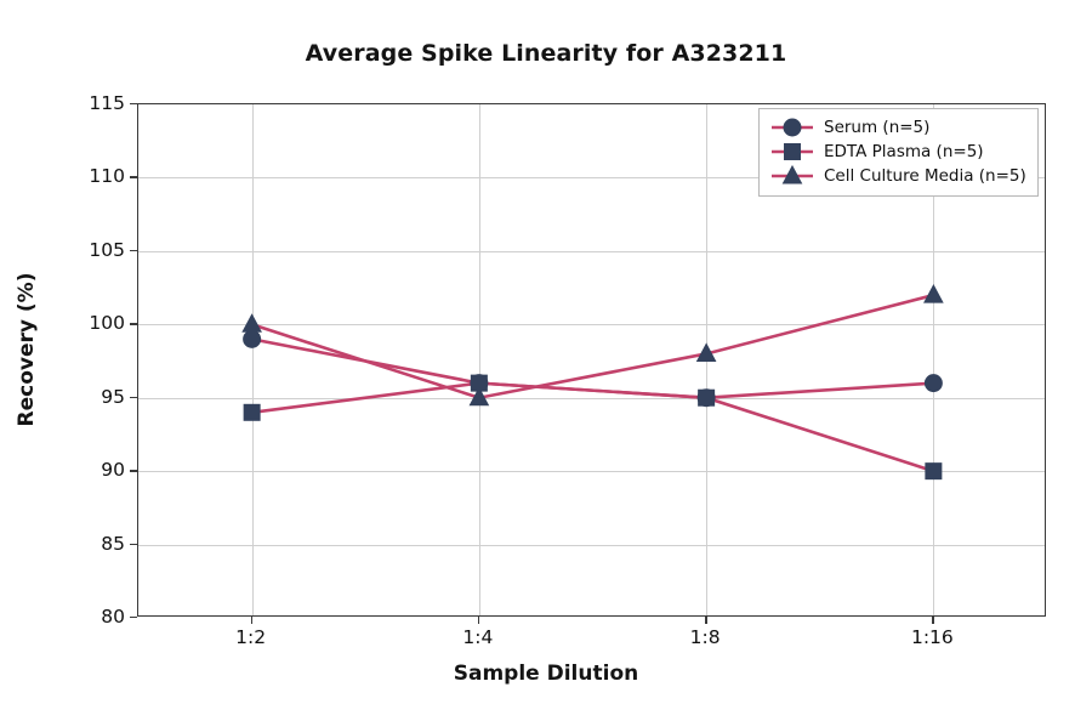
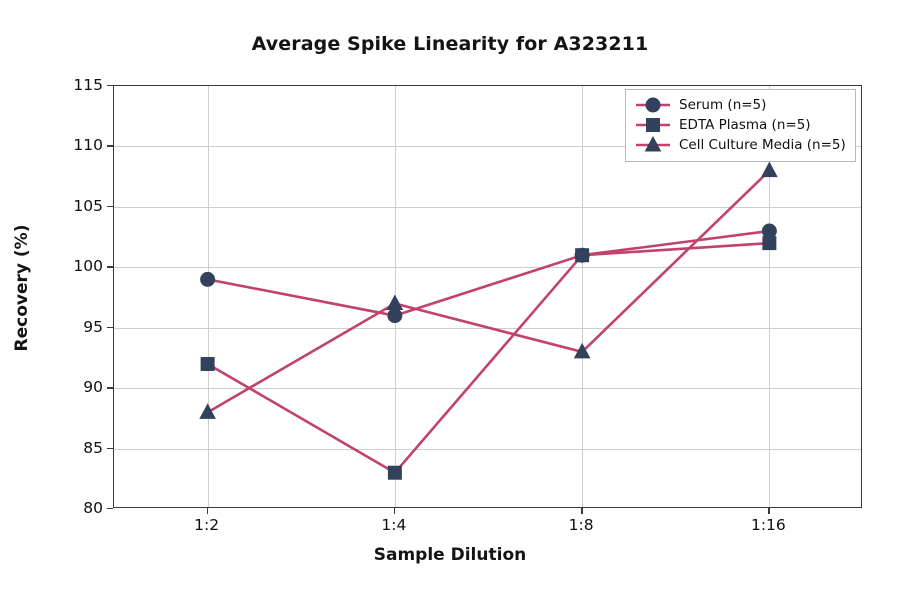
EDTA Plasma (n=5)/1:2: 94 -> 92
Cell Culture Media (n=5)/1:2: 100 -> 88
EDTA Plasma (n=5)/1:4: 96 -> 83
Cell Culture Media (n=5)/1:4: 95 -> 97
Serum (n=5)/1:8: 95 -> 101
EDTA Plasma (n=5)/1:8: 95 -> 101
Cell Culture Media (n=5)/1:8: 98 -> 93
Serum (n=5)/1:16: 96 -> 103
EDTA Plasma (n=5)/1:16: 90 -> 102
Cell Culture Media (n=5)/1:16: 102 -> 108
